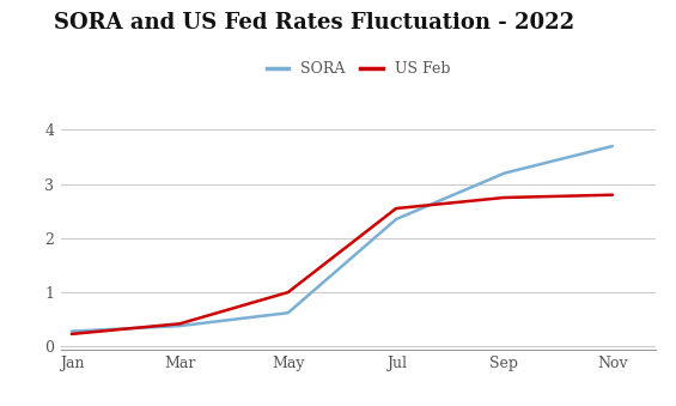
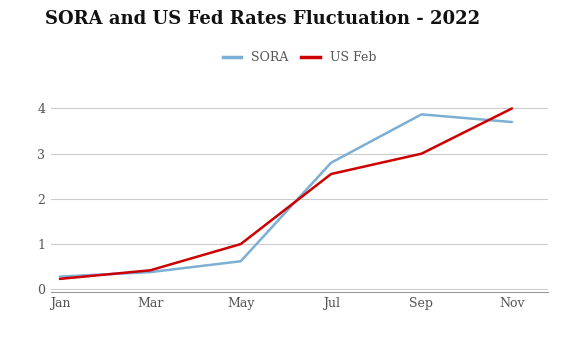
SORA/Jul: 2.35 -> 2.80
SORA/Sep: 3.20 -> 3.87
US Feb/Sep: 2.75 -> 3.00
US Feb/Nov: 2.80 -> 4.00
